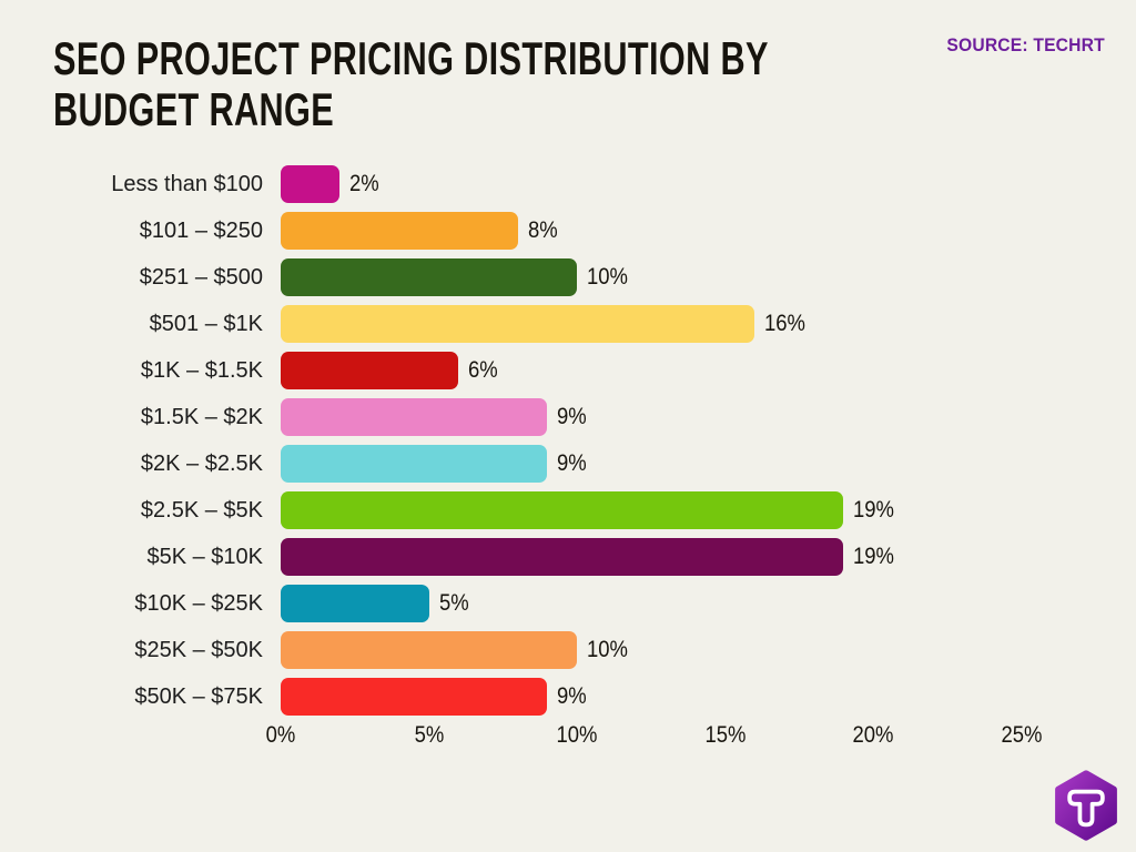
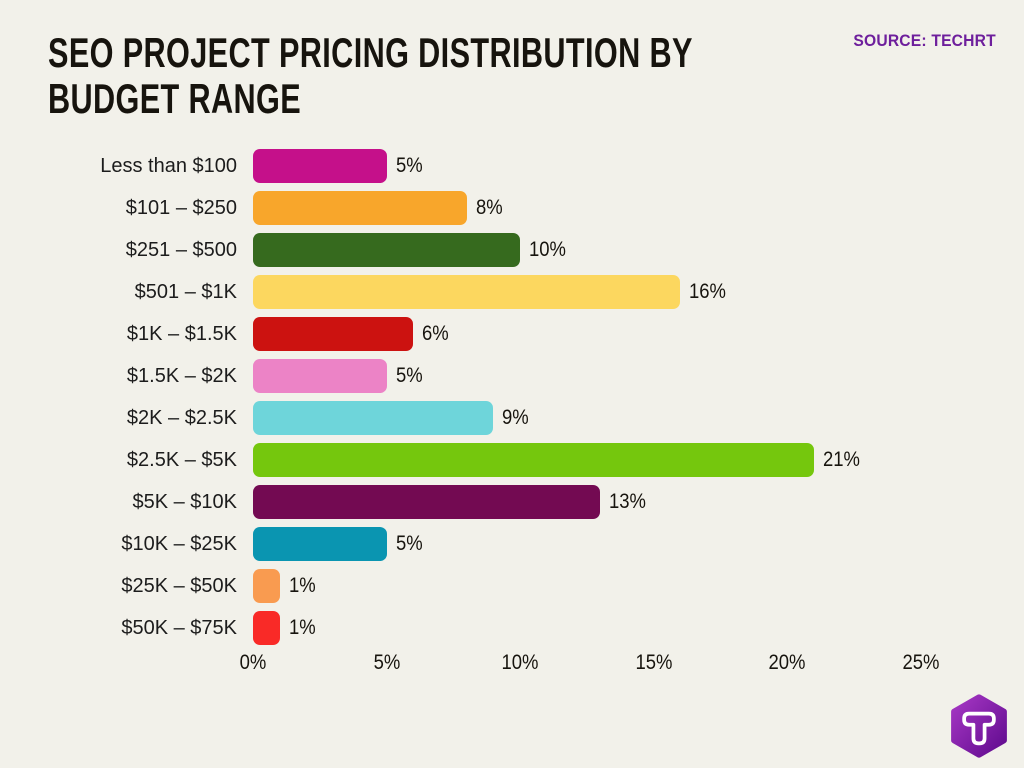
Less than $100: 2% -> 5%
$1.5K – $2K: 9% -> 5%
$2.5K – $5K: 19% -> 21%
$5K – $10K: 19% -> 13%
$25K – $50K: 10% -> 1%
$50K – $75K: 9% -> 1%
